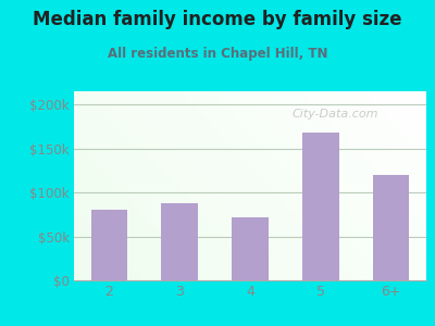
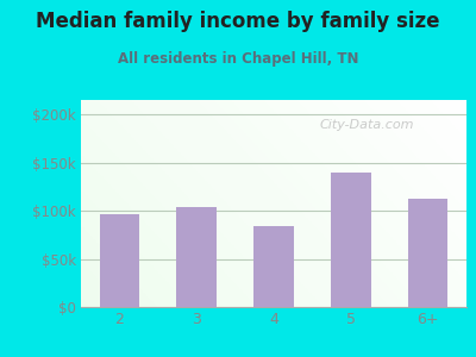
2: $80k -> $96k
3: $88k -> $104k
4: $72k -> $84k
5: $168k -> $140k
6+: $120k -> $112k
